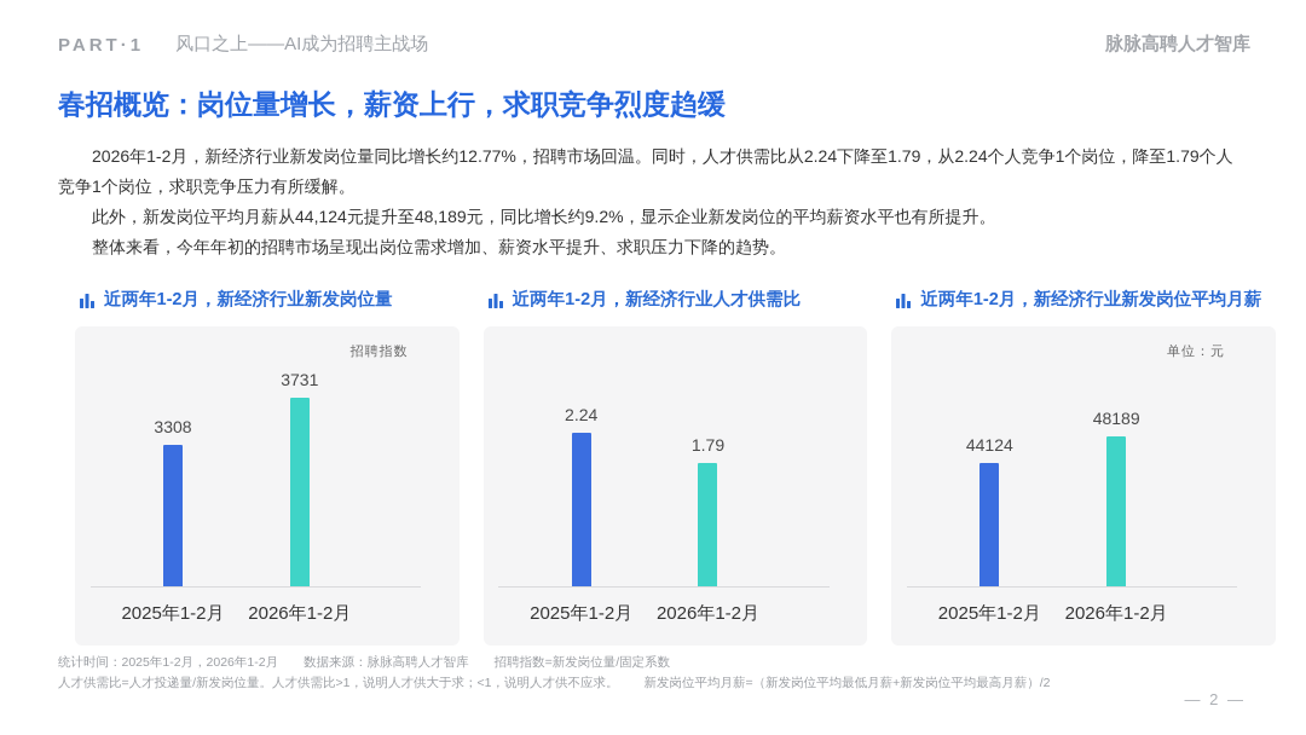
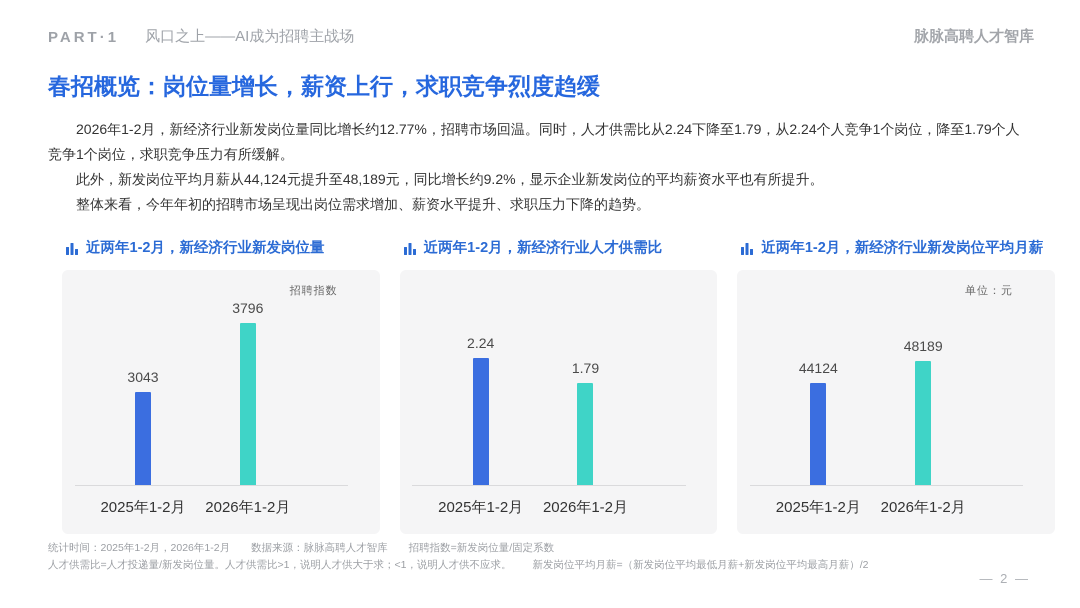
近两年1-2月，新经济行业新发岗位量/2025年1-2月: 3308 -> 3043
近两年1-2月，新经济行业新发岗位量/2026年1-2月: 3731 -> 3796
